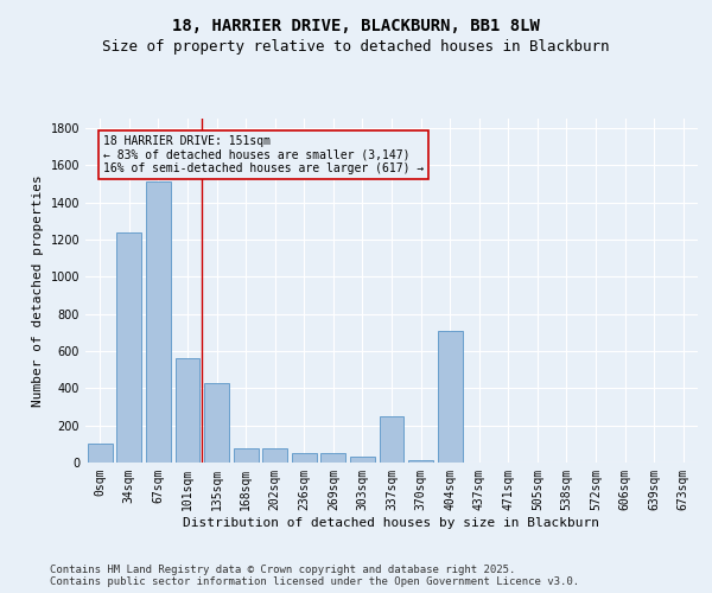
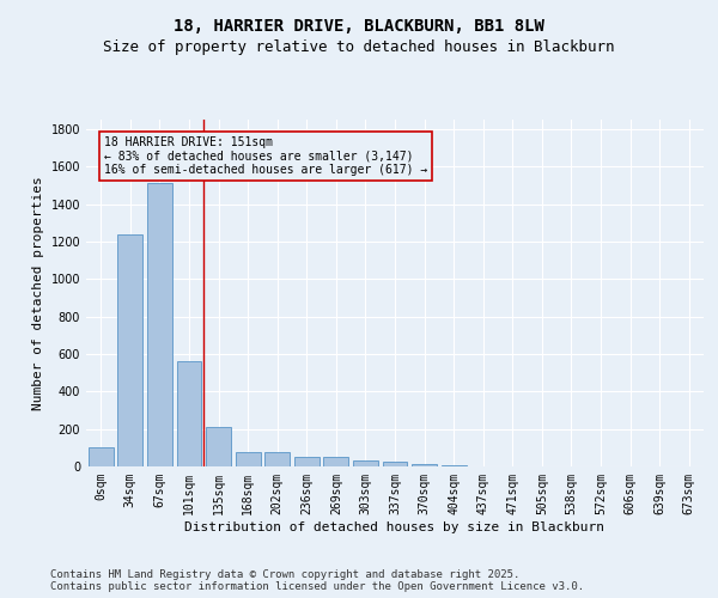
135sqm: 430 -> 210
337sqm: 250 -> 20
404sqm: 710 -> 10
